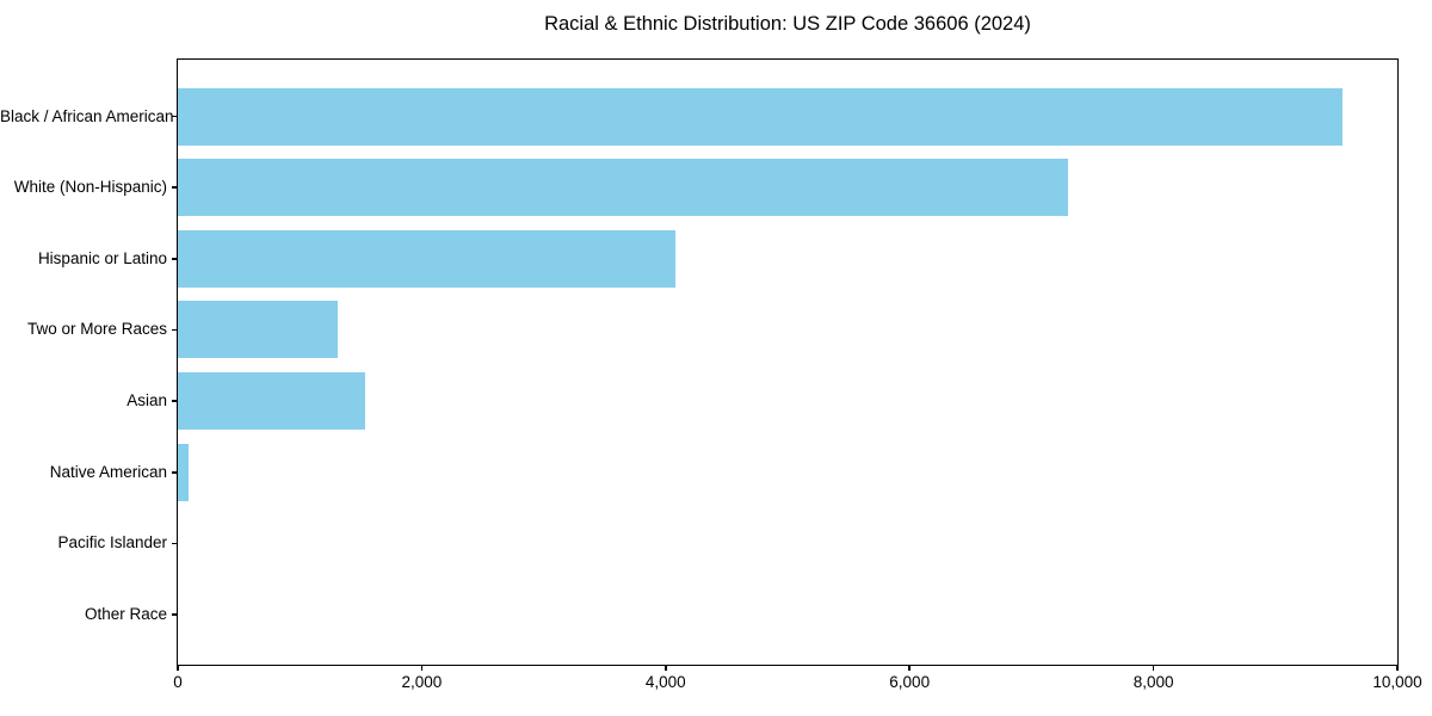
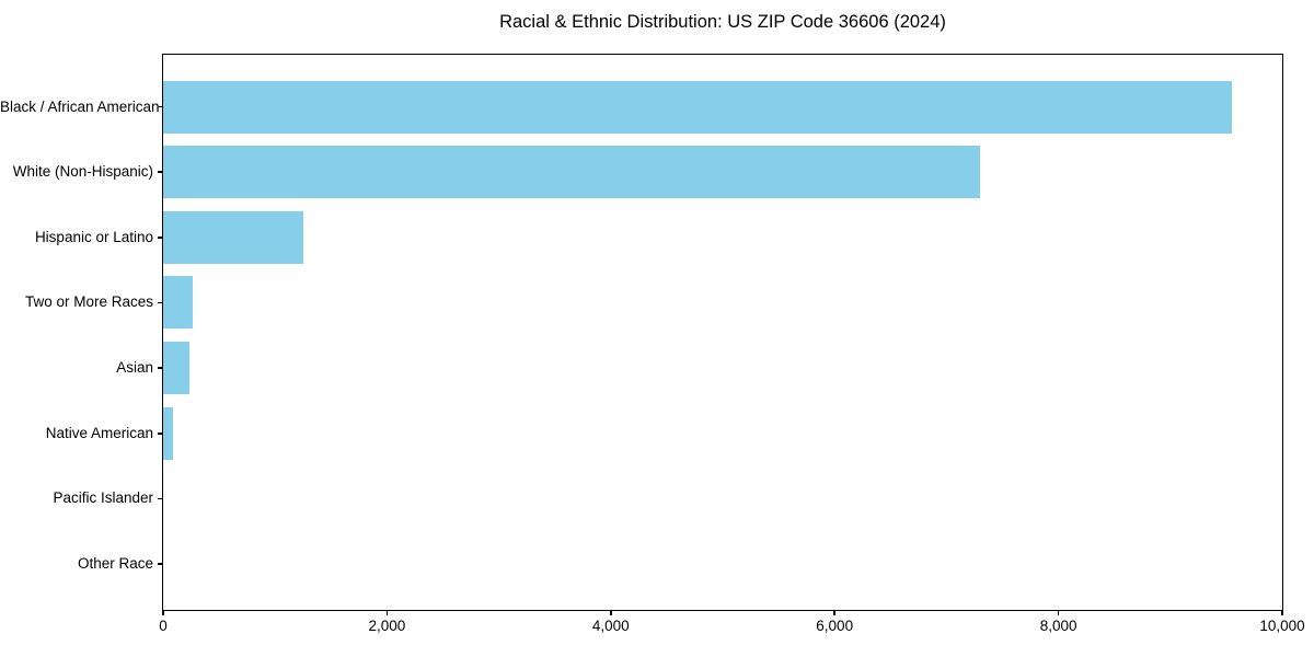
Hispanic or Latino: 4080 -> 1250
Two or More Races: 1310 -> 260
Asian: 1540 -> 230
